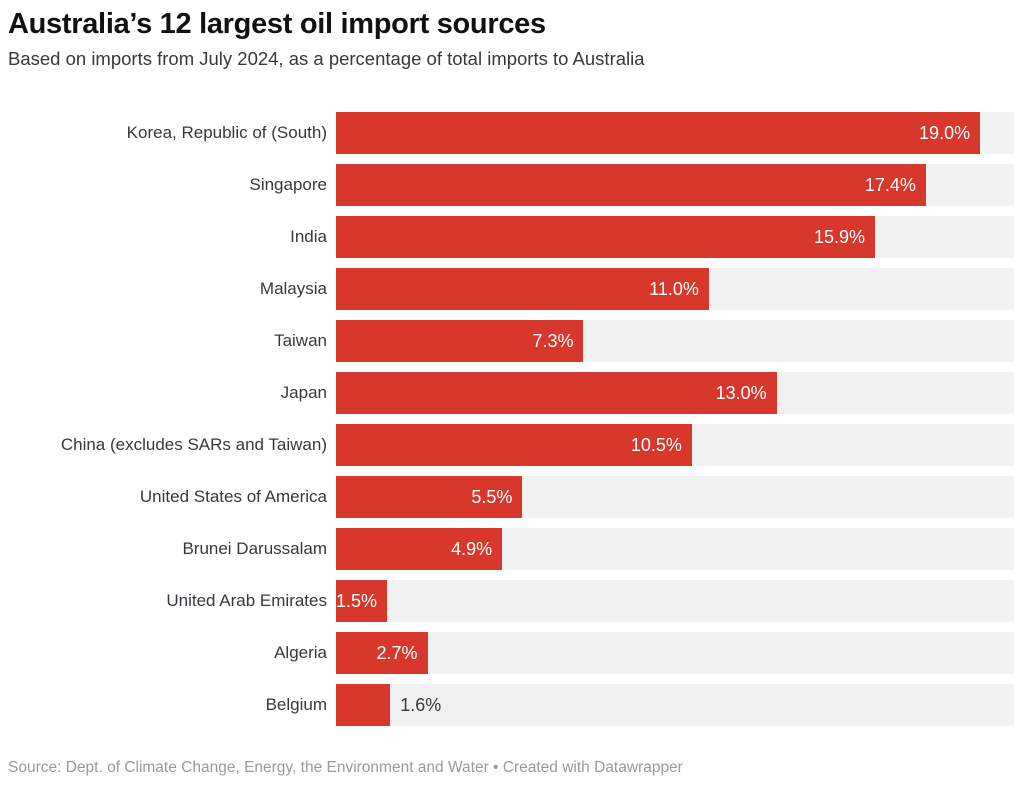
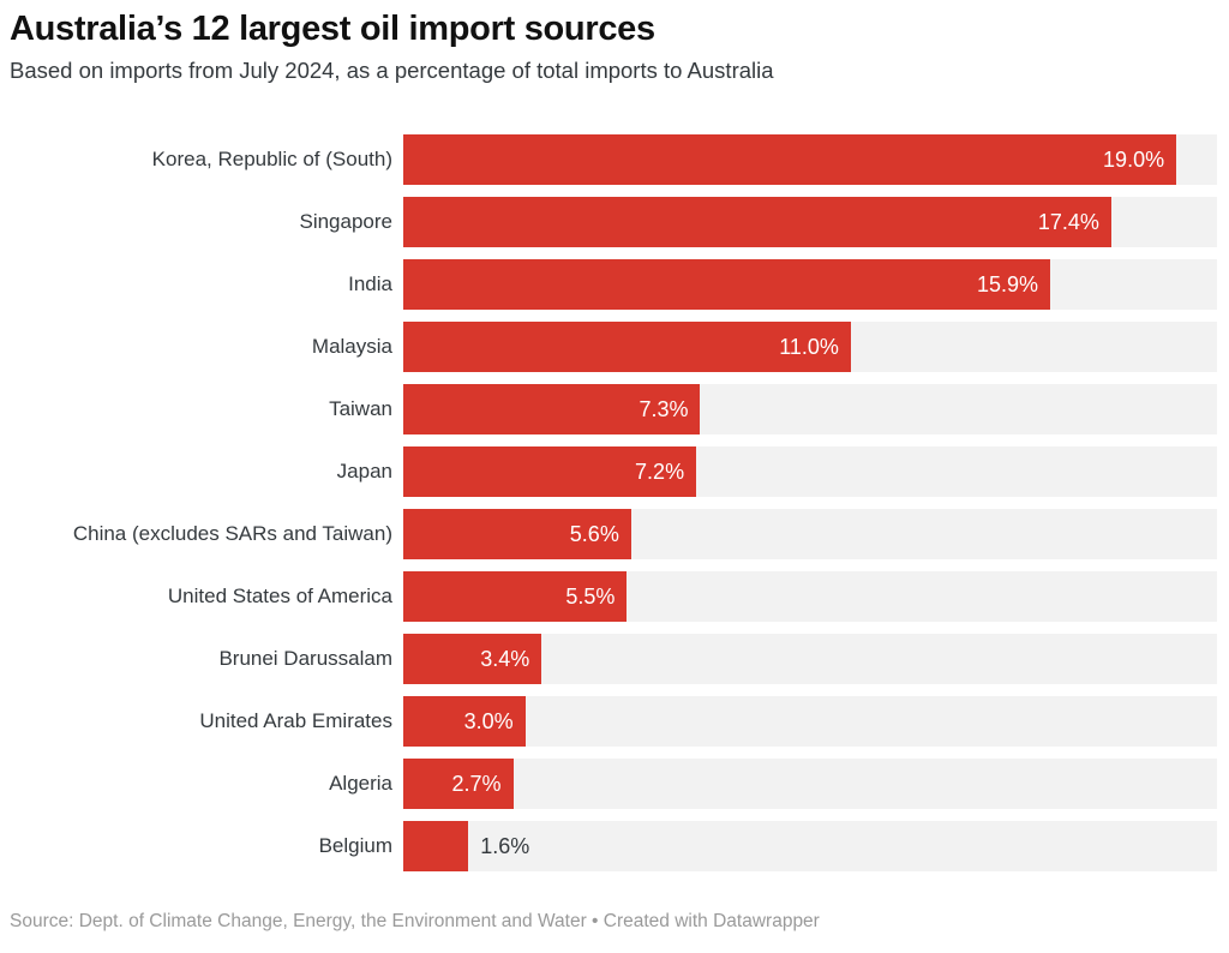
Japan: 13.0% -> 7.2%
China (excludes SARs and Taiwan): 10.5% -> 5.6%
Brunei Darussalam: 4.9% -> 3.4%
United Arab Emirates: 1.5% -> 3.0%
